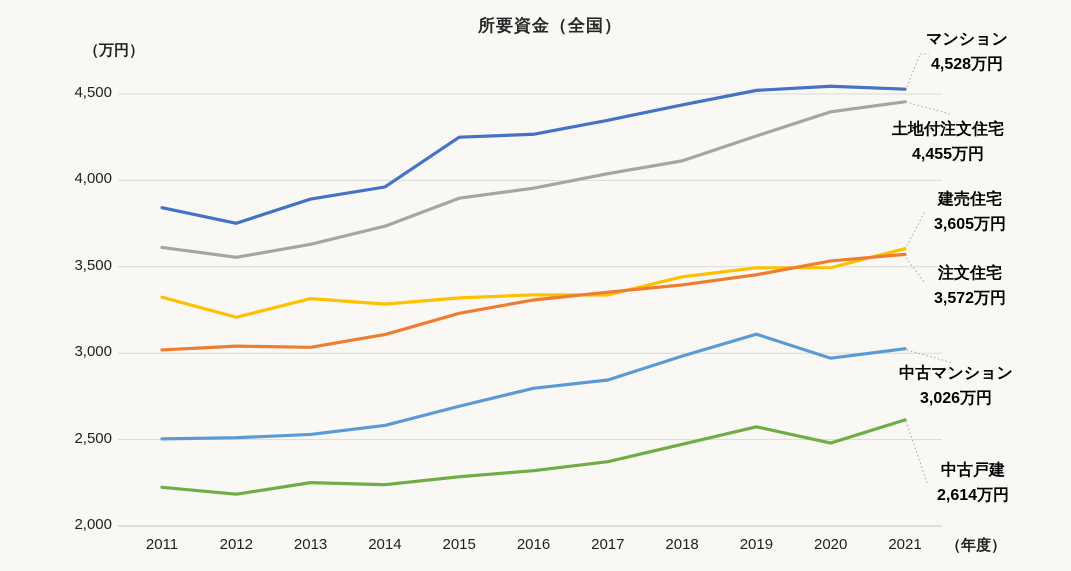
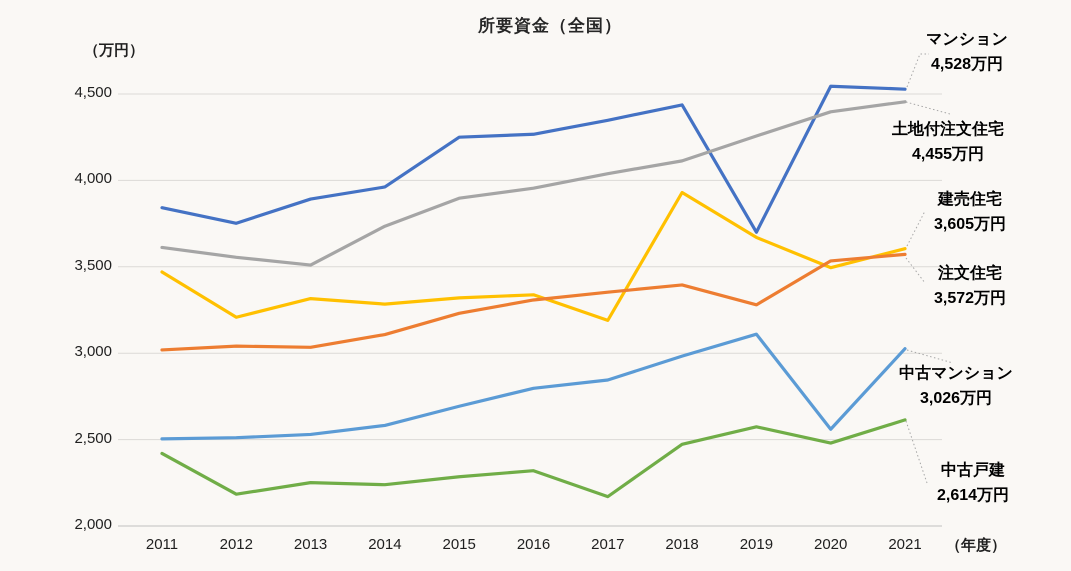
建売住宅/2011: 3320 -> 3470
中古戸建/2011: 2220 -> 2420
土地付注文住宅/2013: 3630 -> 3510
建売住宅/2017: 3340 -> 3190
中古戸建/2017: 2370 -> 2170
建売住宅/2018: 3440 -> 3930
マンション/2019: 4520 -> 3700
建売住宅/2019: 3490 -> 3670
注文住宅/2019: 3450 -> 3280
中古マンション/2020: 2970 -> 2560
